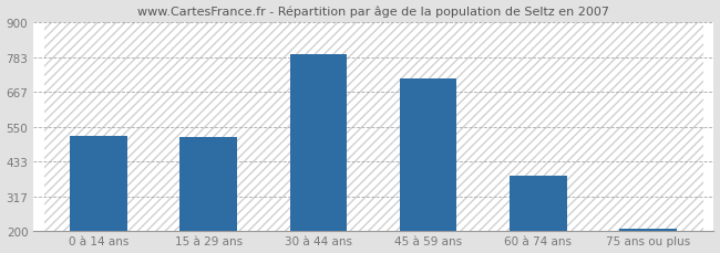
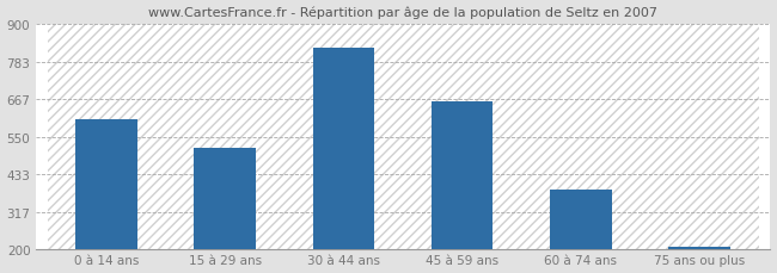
0 à 14 ans: 519 -> 605
30 à 44 ans: 793 -> 825
45 à 59 ans: 713 -> 660
